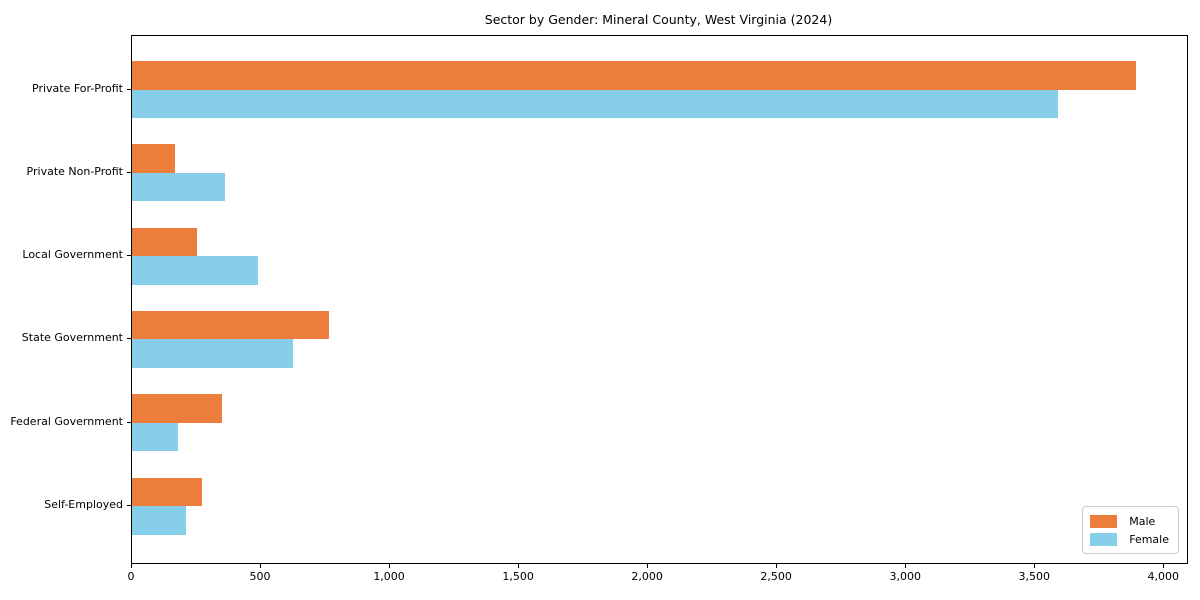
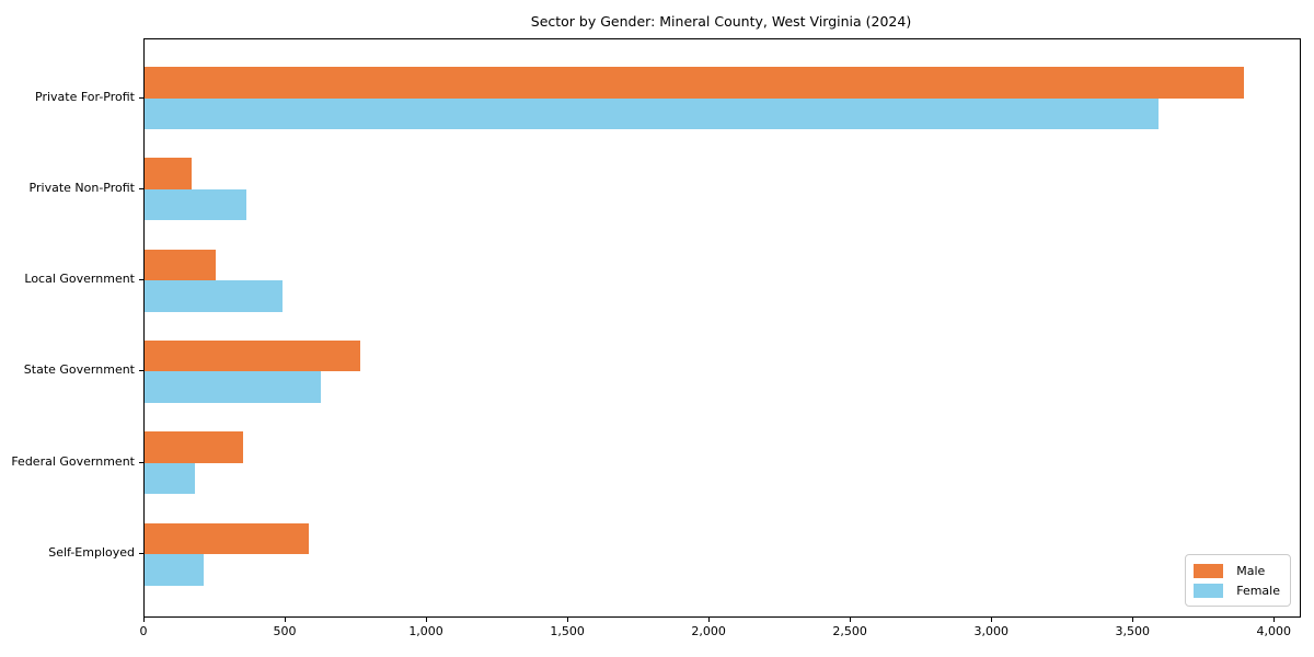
Male/Self-Employed: 270 -> 580
